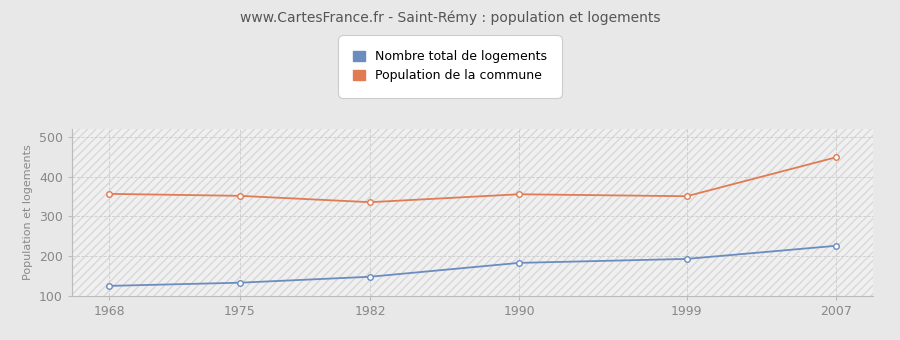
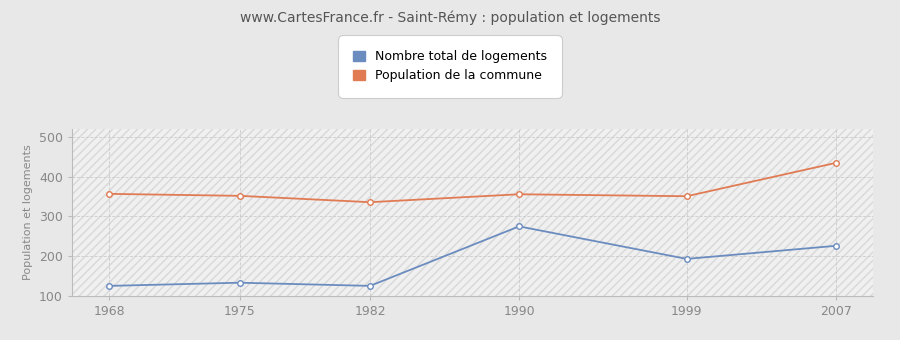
Nombre total de logements/1982: 148 -> 125
Nombre total de logements/1990: 183 -> 275
Population de la commune/2007: 449 -> 435
